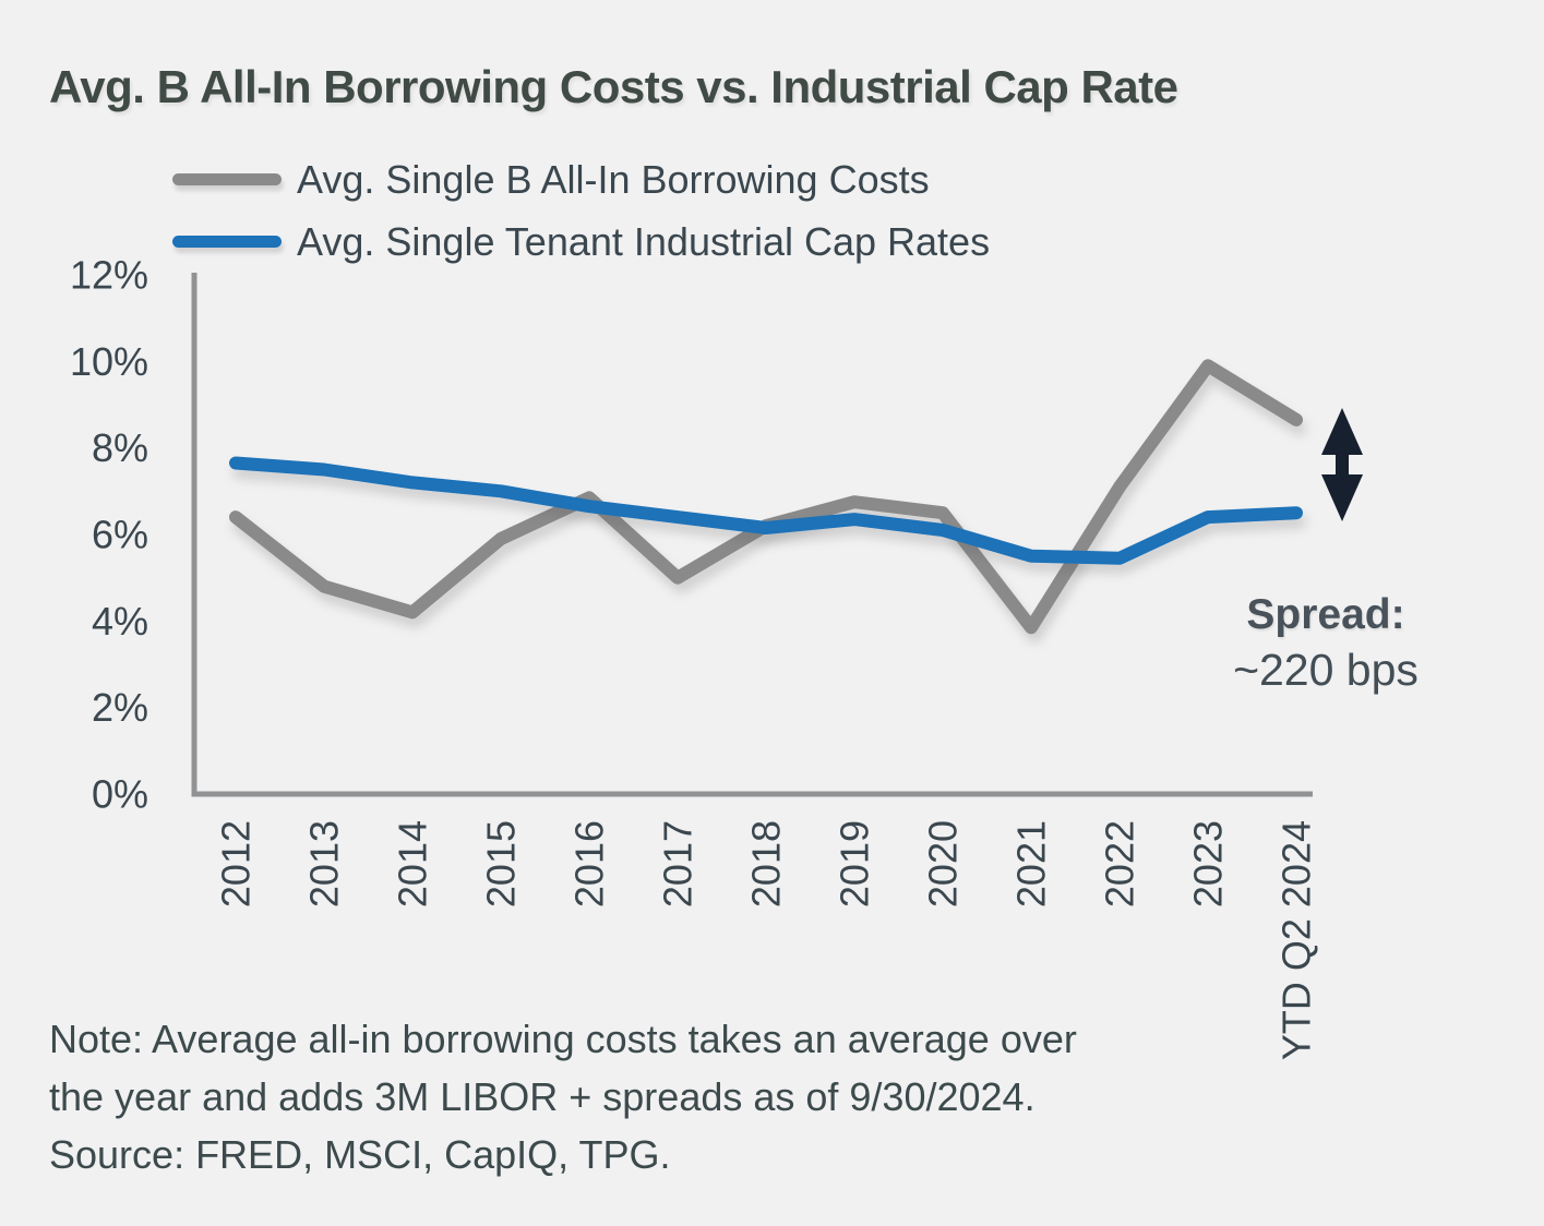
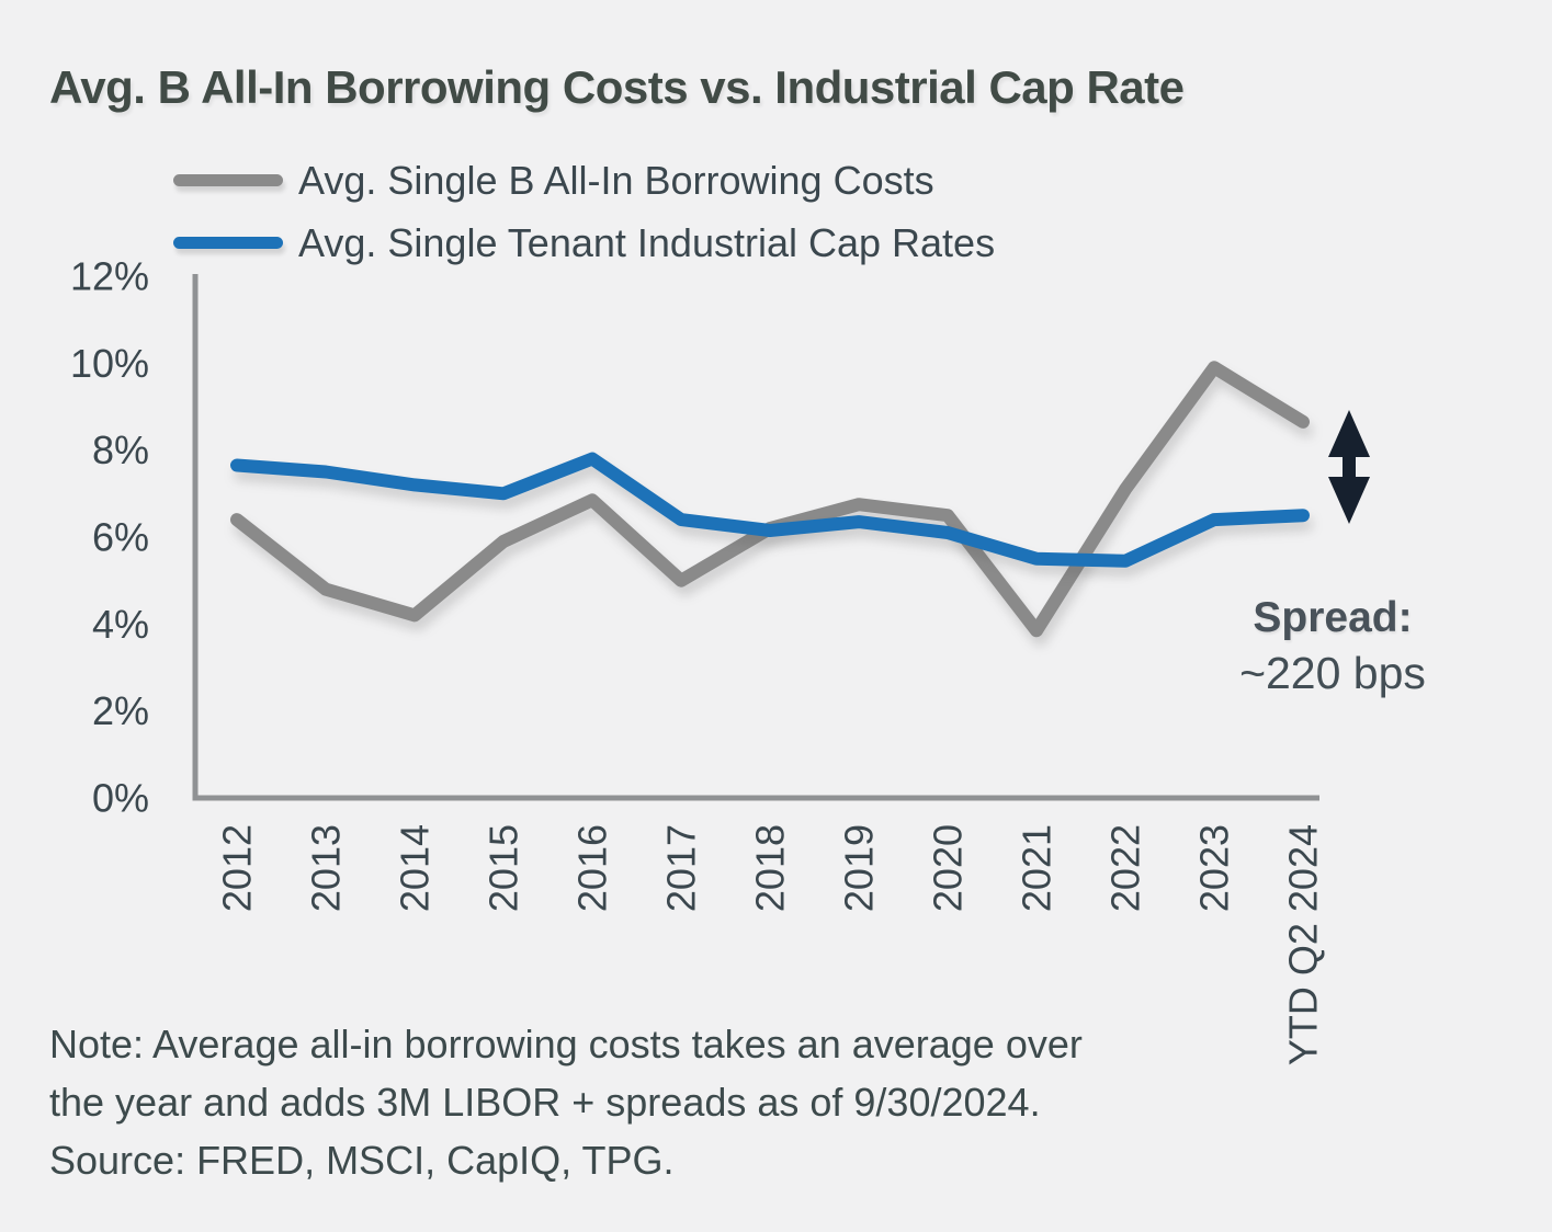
Avg. Single Tenant Industrial Cap Rates/2016: 6.7% -> 7.8%
